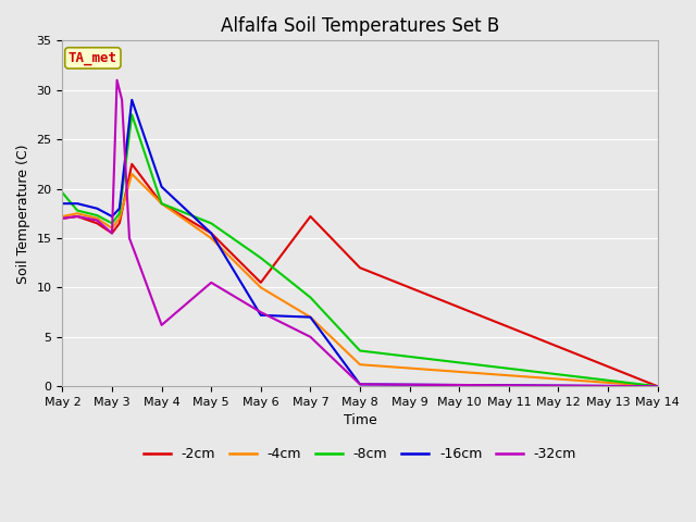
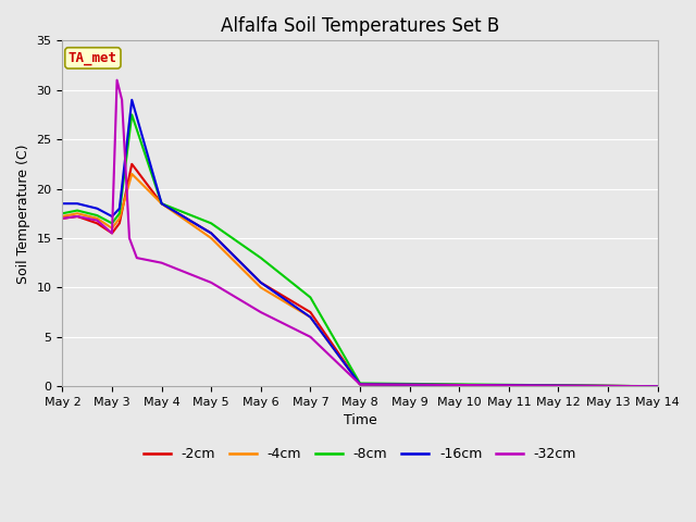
-8cm/May 2: 19.6 -> 17.5
-16cm/May 4: 20.2 -> 18.5
-32cm/May 4: 6.2 -> 12.5
-16cm/May 6: 7.2 -> 10.5
-2cm/May 7: 17.2 -> 7.5
-2cm/May 8: 12.0 -> 0.2
-4cm/May 8: 2.2 -> 0.2
-8cm/May 8: 3.6 -> 0.3
